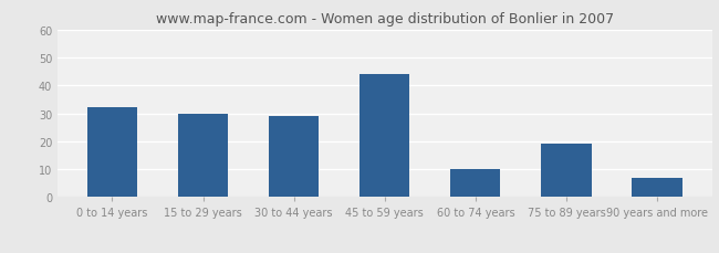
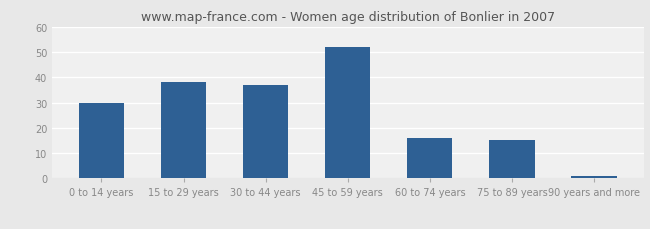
0 to 14 years: 32 -> 30
15 to 29 years: 30 -> 38
30 to 44 years: 29 -> 37
45 to 59 years: 44 -> 52
60 to 74 years: 10 -> 16
75 to 89 years: 19 -> 15
90 years and more: 7 -> 1
